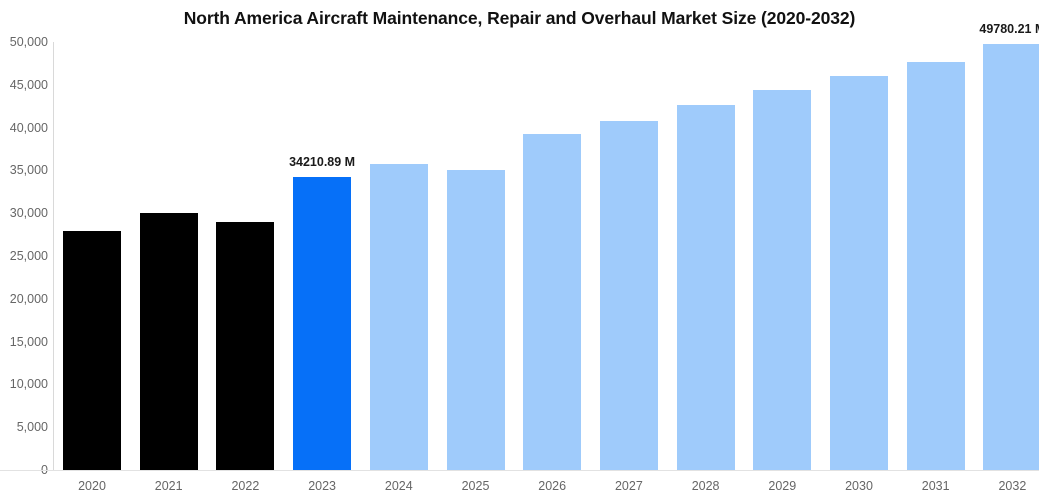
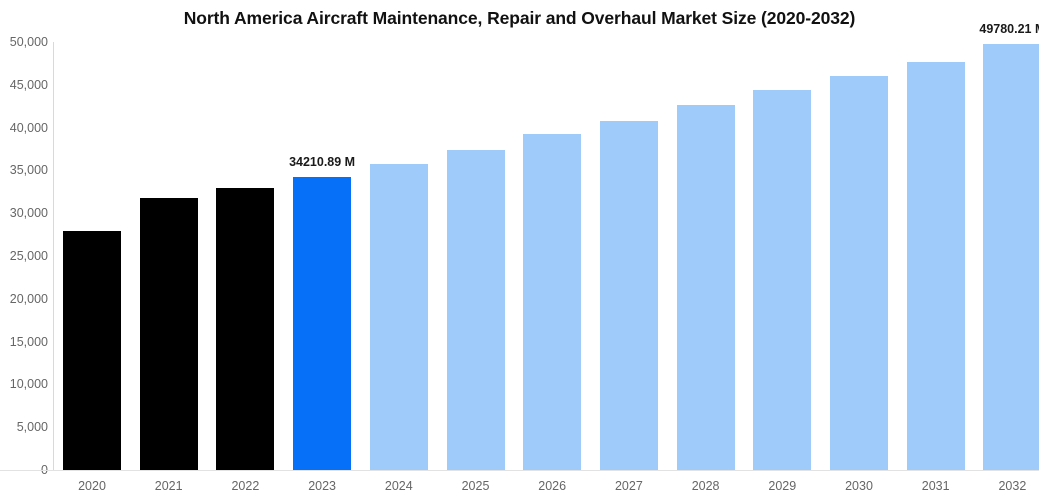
2021: 30000 -> 32000
2022: 29000 -> 33000
2025: 35000 -> 37000
